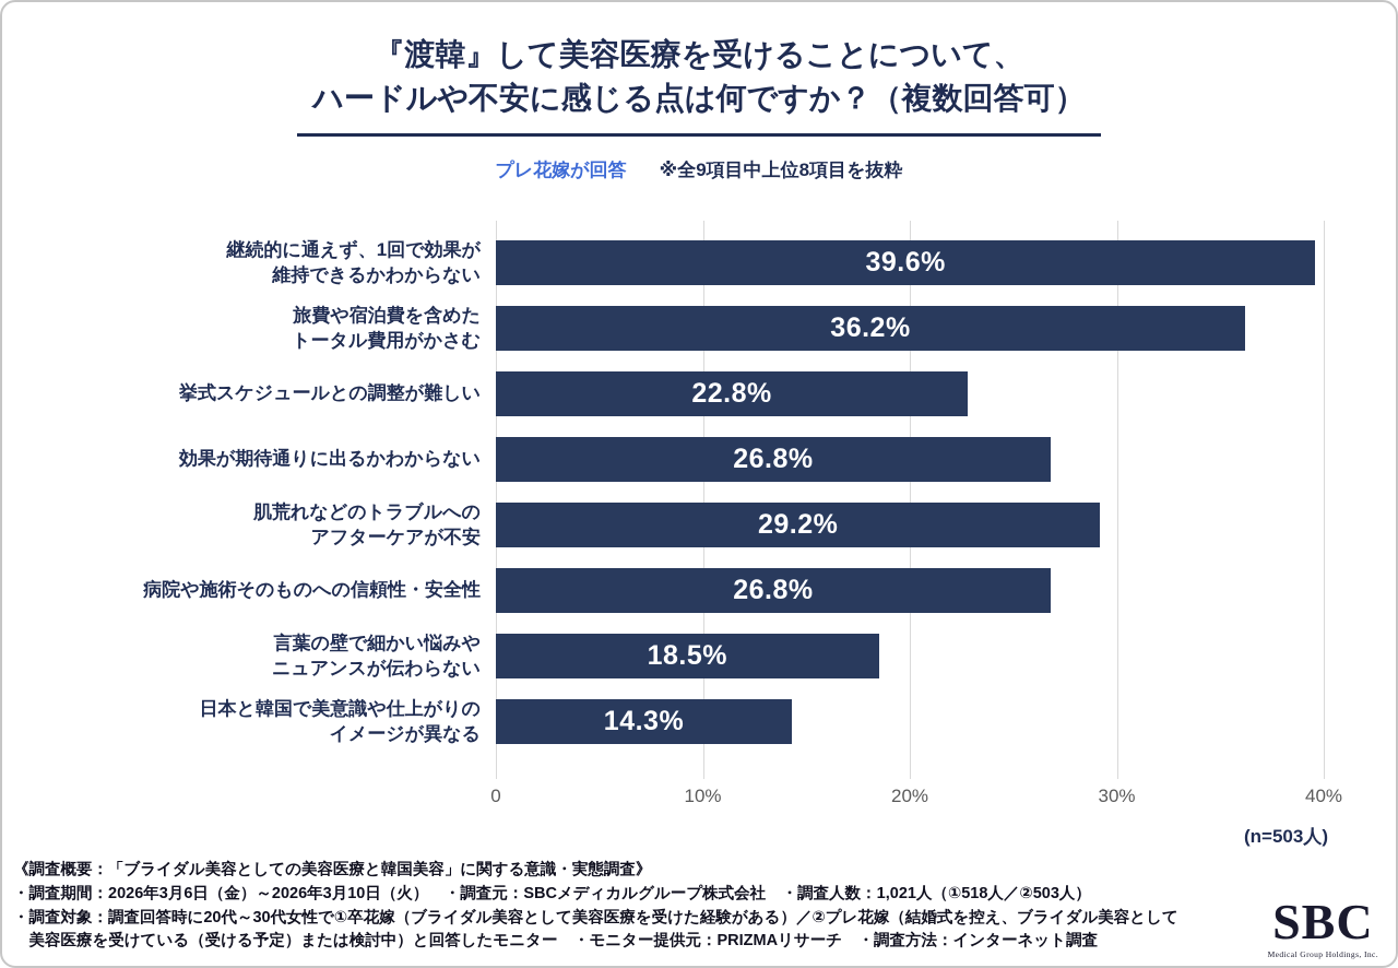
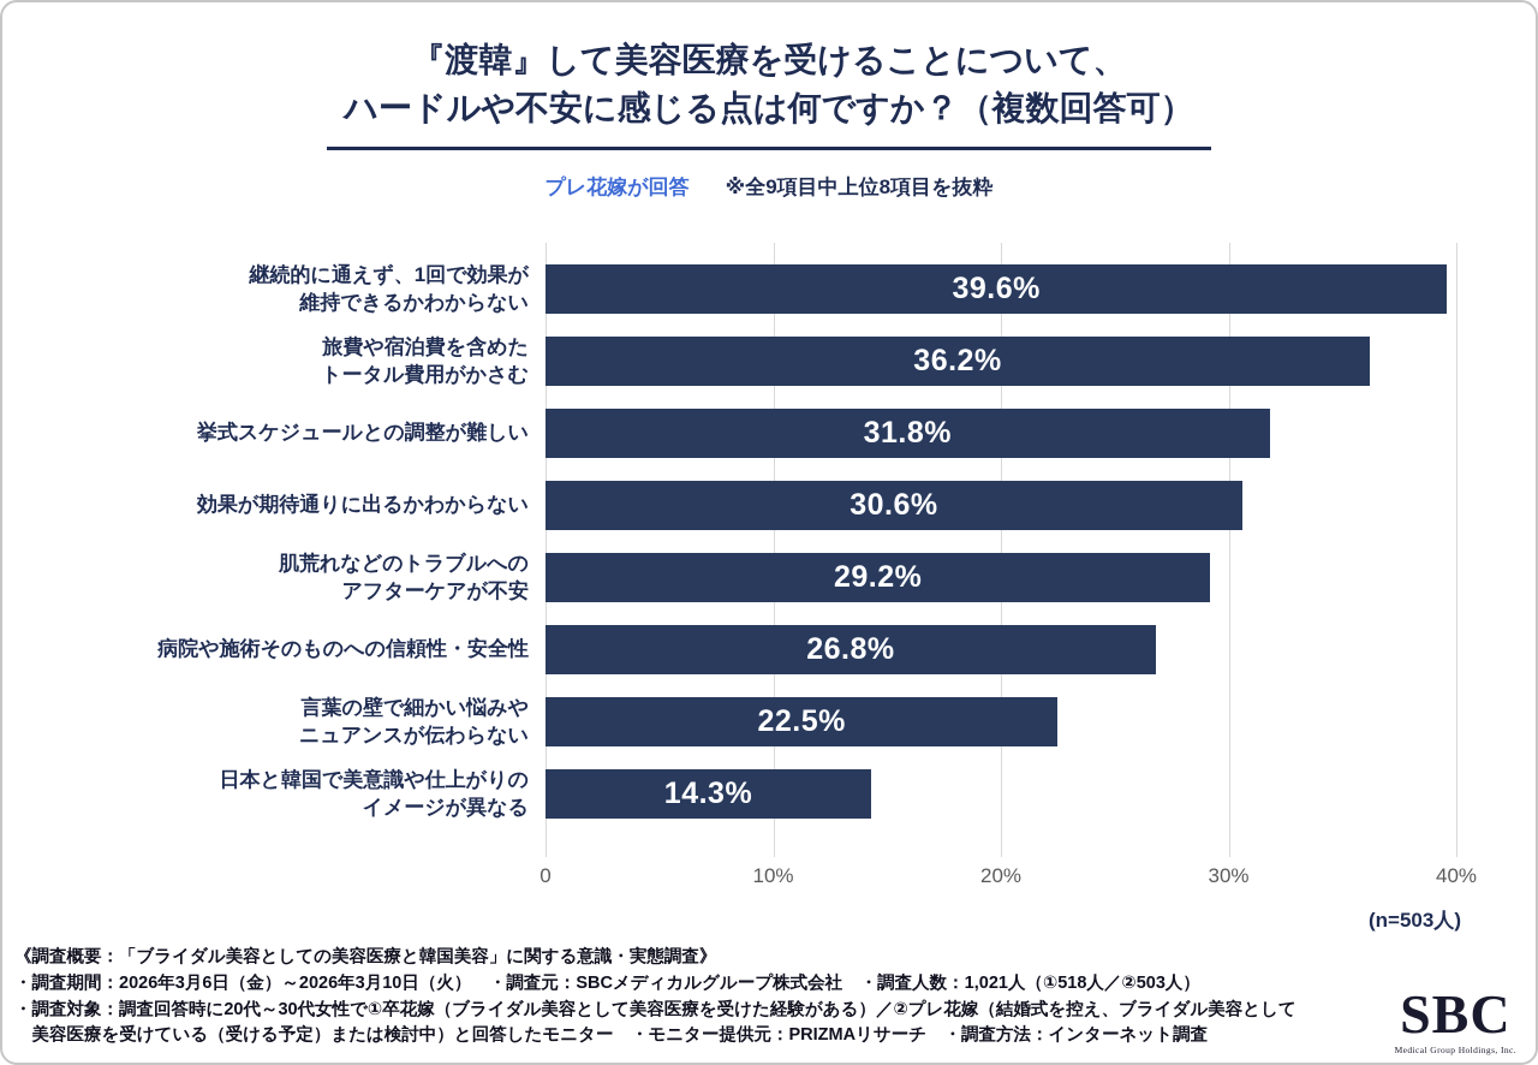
挙式スケジュールとの調整が難しい: 22.8% -> 31.8%
効果が期待通りに出るかわからない: 26.8% -> 30.6%
言葉の壁で細かい悩みや ニュアンスが伝わらない: 18.5% -> 22.5%
